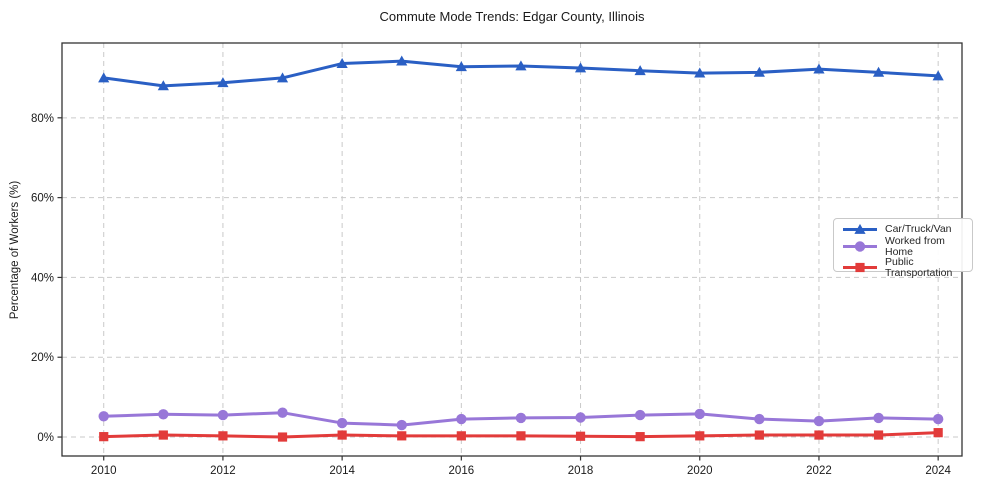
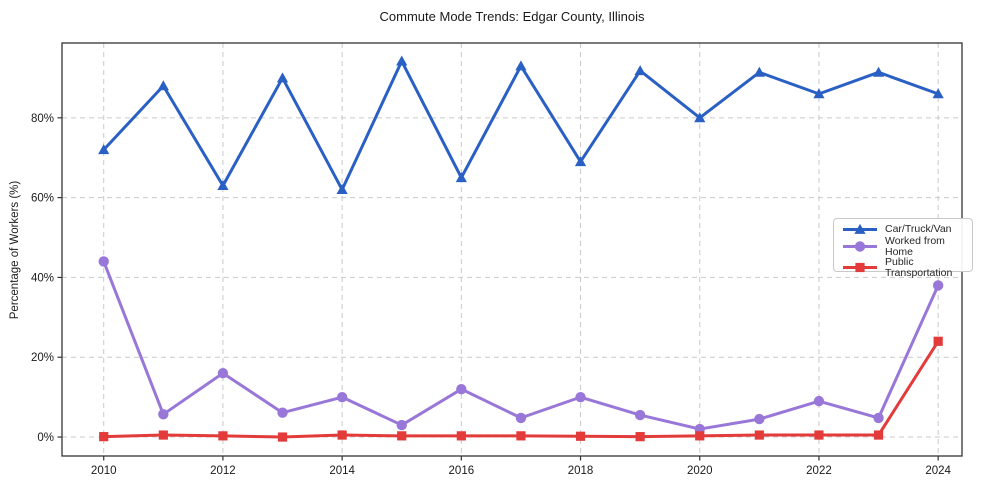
Car/Truck/Van/2010: 90% -> 72%
Worked from Home/2010: 5% -> 44%
Car/Truck/Van/2012: 89% -> 63%
Worked from Home/2012: 6% -> 16%
Car/Truck/Van/2014: 94% -> 62%
Worked from Home/2014: 4% -> 10%
Car/Truck/Van/2016: 93% -> 65%
Worked from Home/2016: 4% -> 12%
Car/Truck/Van/2018: 92% -> 69%
Worked from Home/2018: 5% -> 10%
Car/Truck/Van/2020: 91% -> 80%
Worked from Home/2020: 6% -> 2%
Car/Truck/Van/2022: 92% -> 86%
Worked from Home/2022: 4% -> 9%
Car/Truck/Van/2024: 90% -> 86%
Worked from Home/2024: 4% -> 38%
Public Transportation/2024: 1% -> 24%
